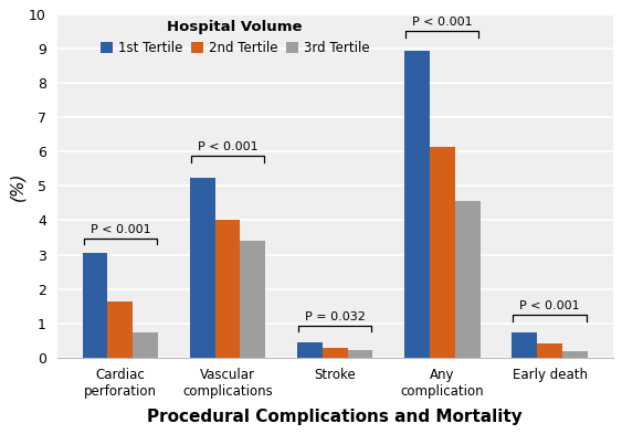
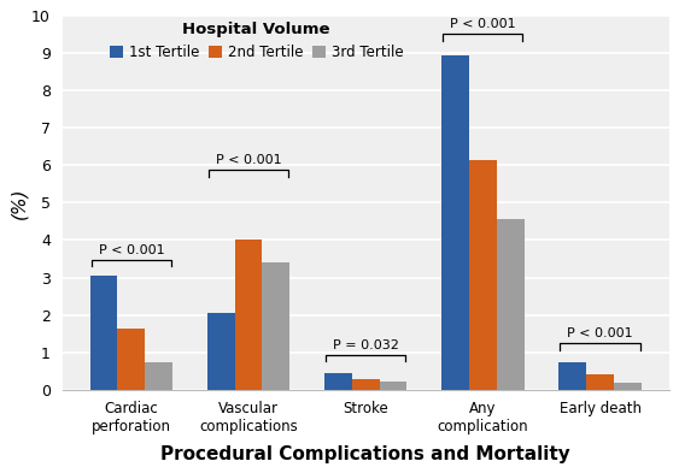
1st Tertile/Vascular complications: 5.25 -> 2.05
